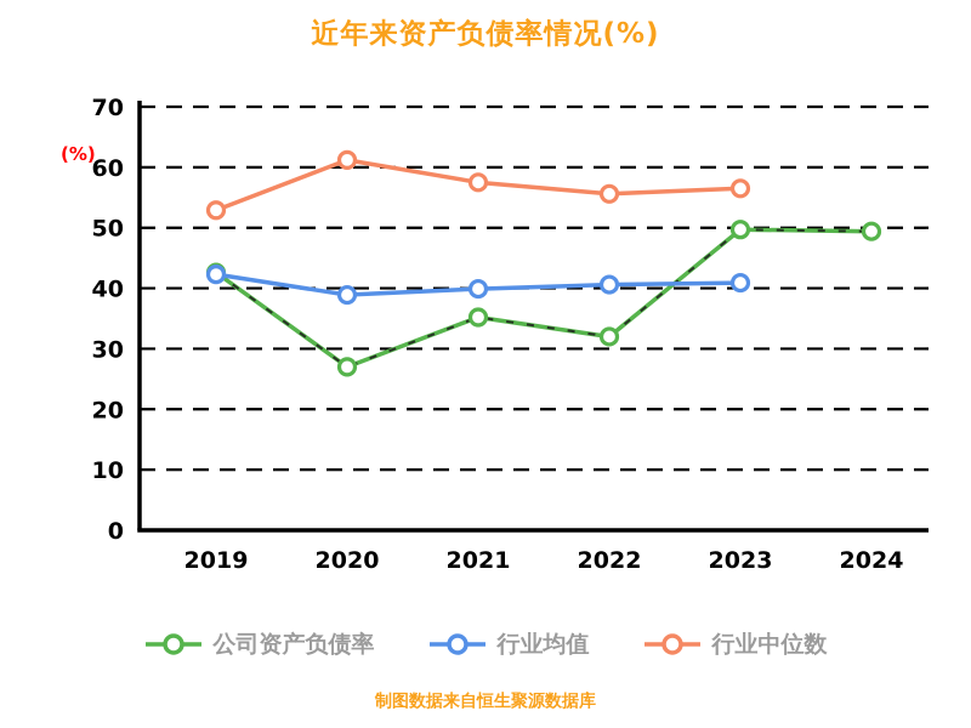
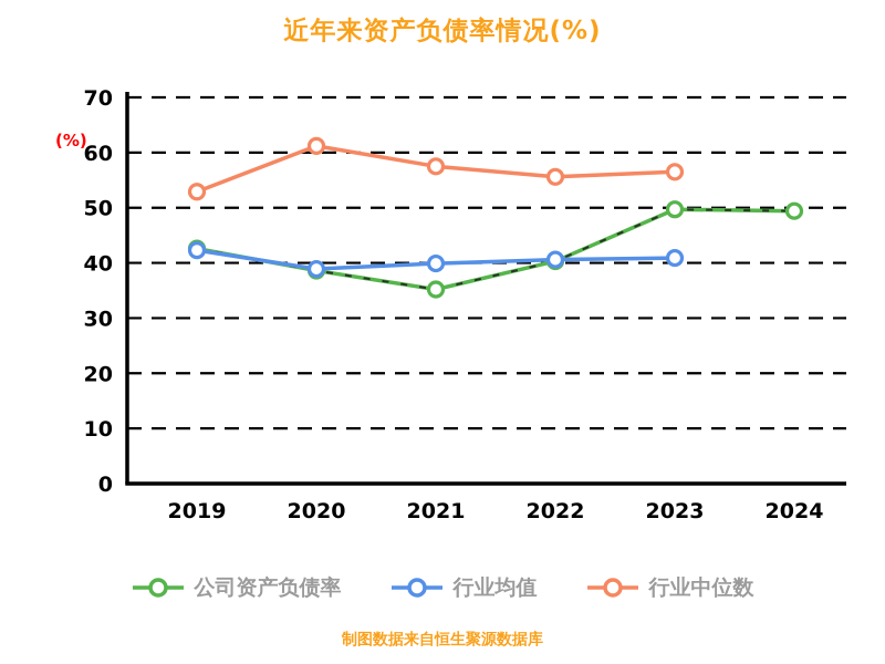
公司资产负债率/2020: 27 -> 39
公司资产负债率/2022: 32 -> 40
